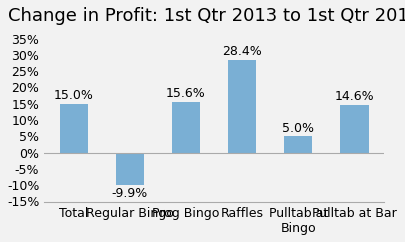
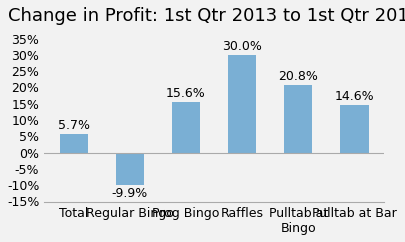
Total: 15.0% -> 5.7%
Raffles: 28.4% -> 30.0%
Pulltab at Bingo: 5.0% -> 20.8%
